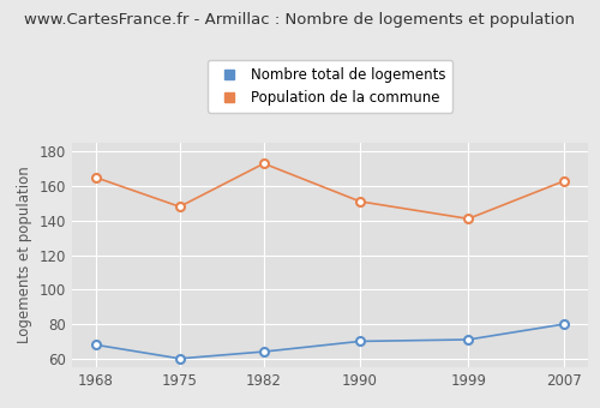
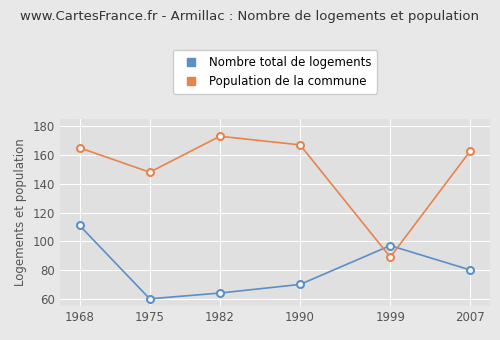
Nombre total de logements/1968: 68 -> 111
Population de la commune/1990: 151 -> 167
Nombre total de logements/1999: 71 -> 97
Population de la commune/1999: 141 -> 89
